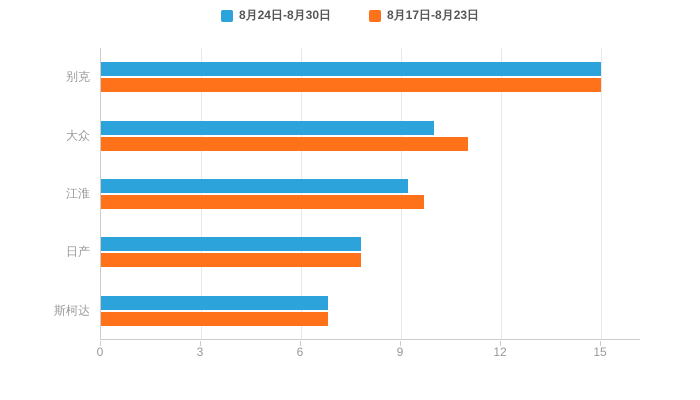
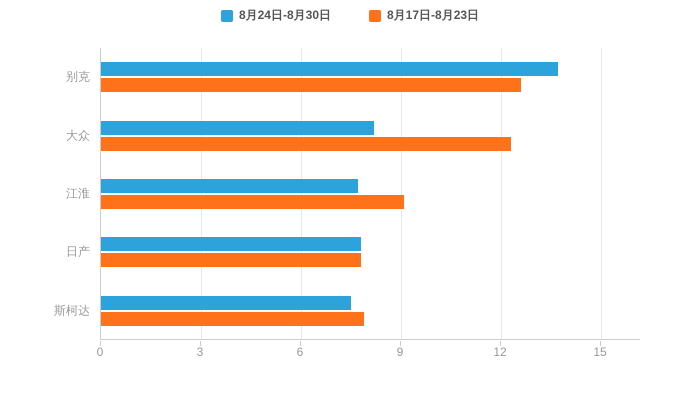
8月24日-8月30日/别克: 15.0 -> 13.7
8月17日-8月23日/别克: 15.0 -> 12.6
8月24日-8月30日/大众: 10.0 -> 8.2
8月17日-8月23日/大众: 11.0 -> 12.3
8月24日-8月30日/江淮: 9.2 -> 7.7
8月17日-8月23日/江淮: 9.7 -> 9.1
8月24日-8月30日/斯柯达: 6.8 -> 7.5
8月17日-8月23日/斯柯达: 6.8 -> 7.9
